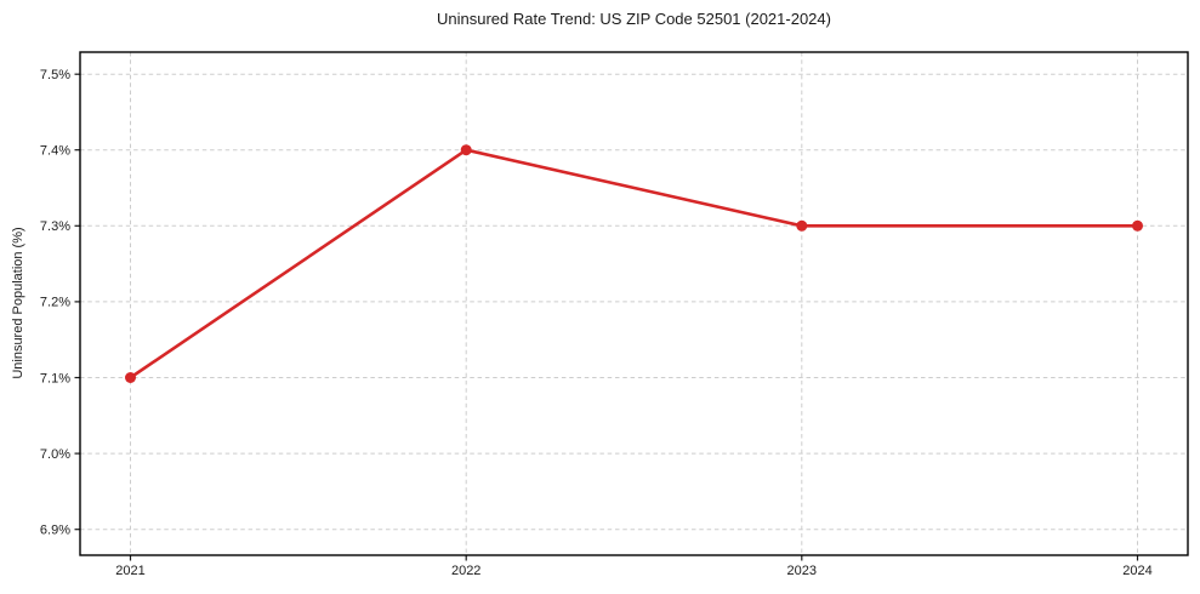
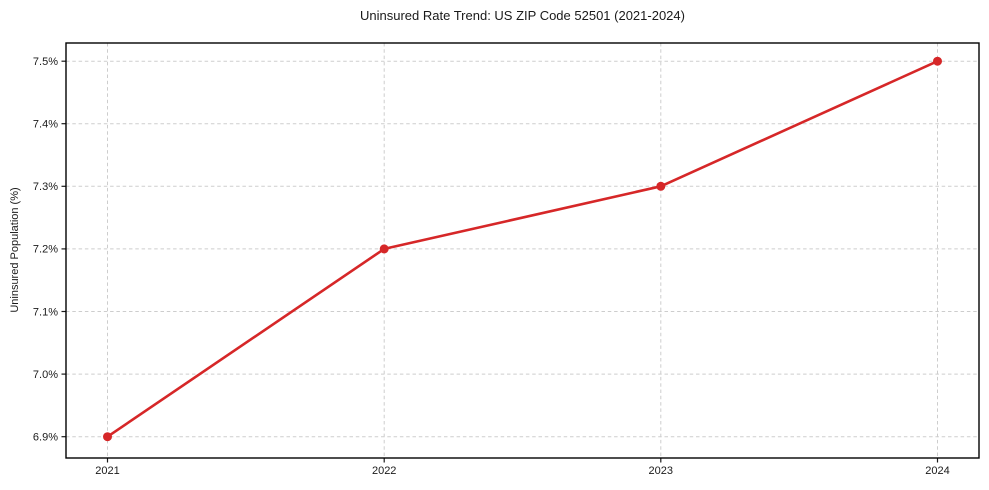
2021: 7.1% -> 6.9%
2022: 7.4% -> 7.2%
2024: 7.3% -> 7.5%
